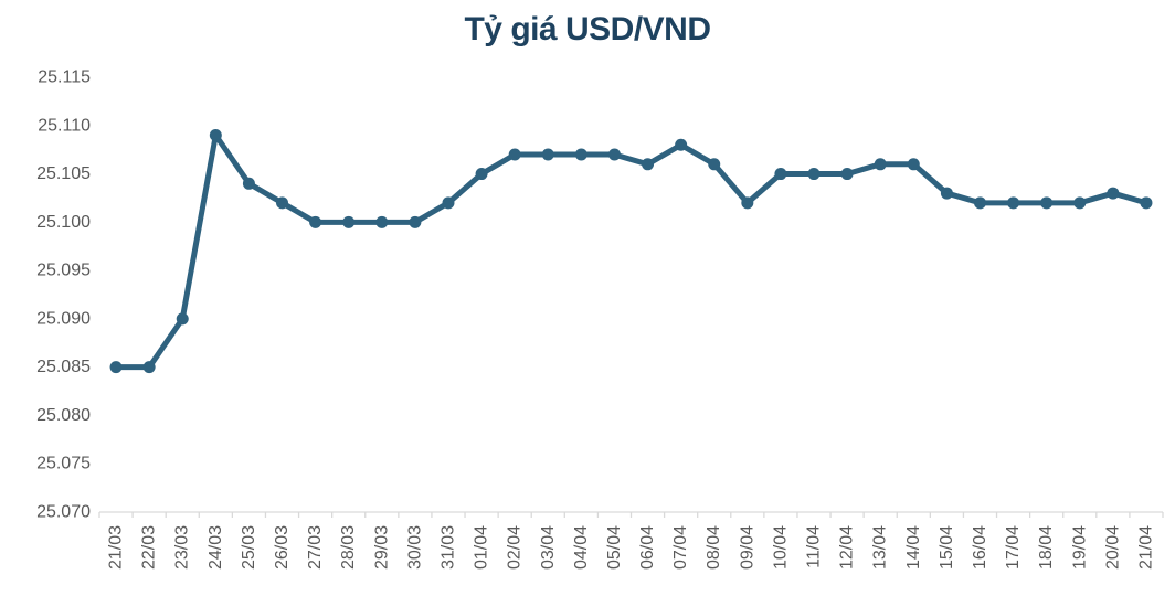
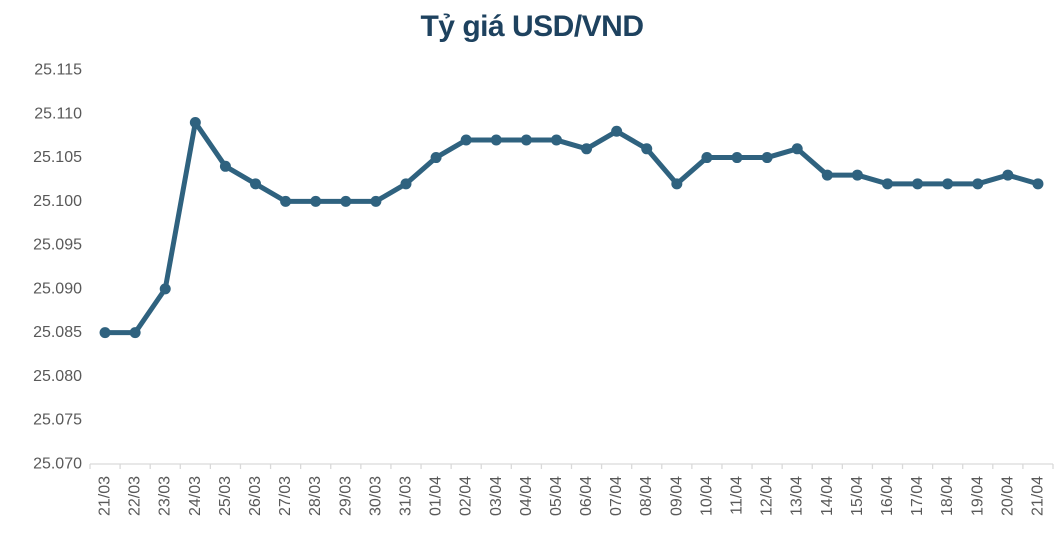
14/04: 25106 -> 25103
